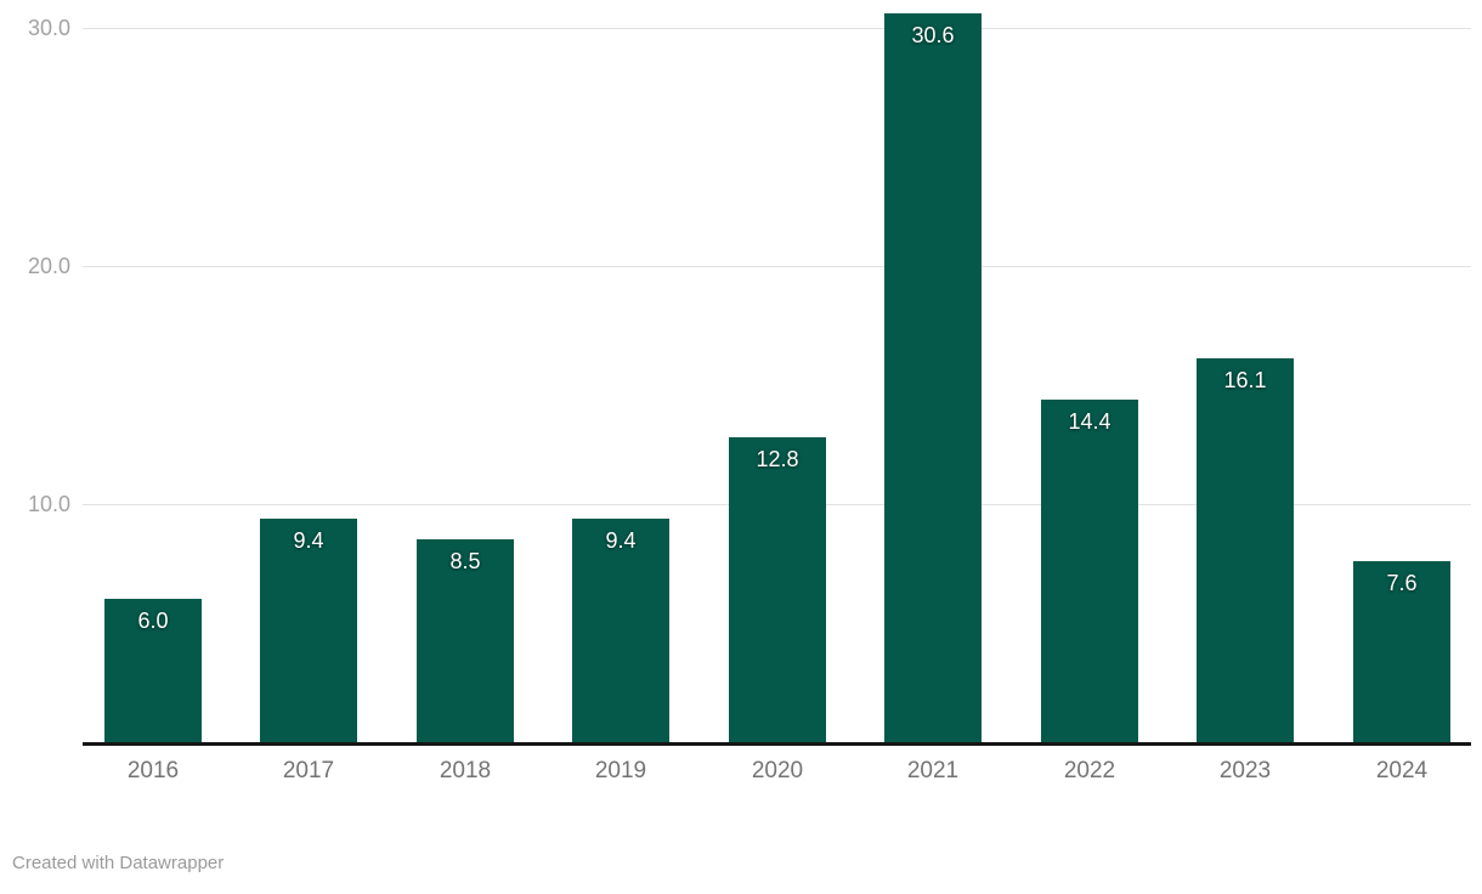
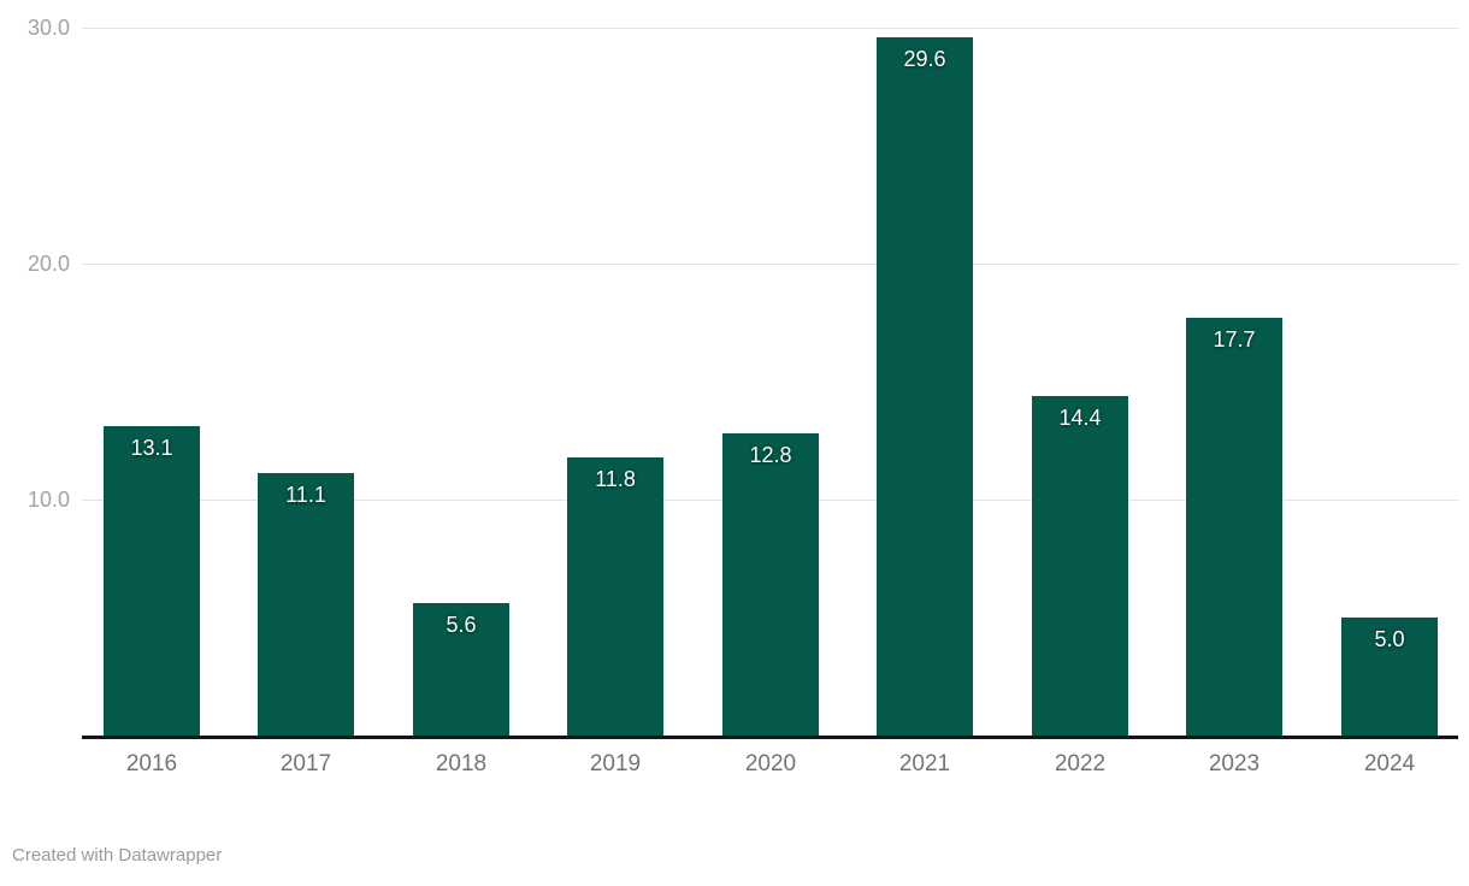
2016: 6.0 -> 13.1
2017: 9.4 -> 11.1
2018: 8.5 -> 5.6
2019: 9.4 -> 11.8
2021: 30.6 -> 29.6
2023: 16.1 -> 17.7
2024: 7.6 -> 5.0
